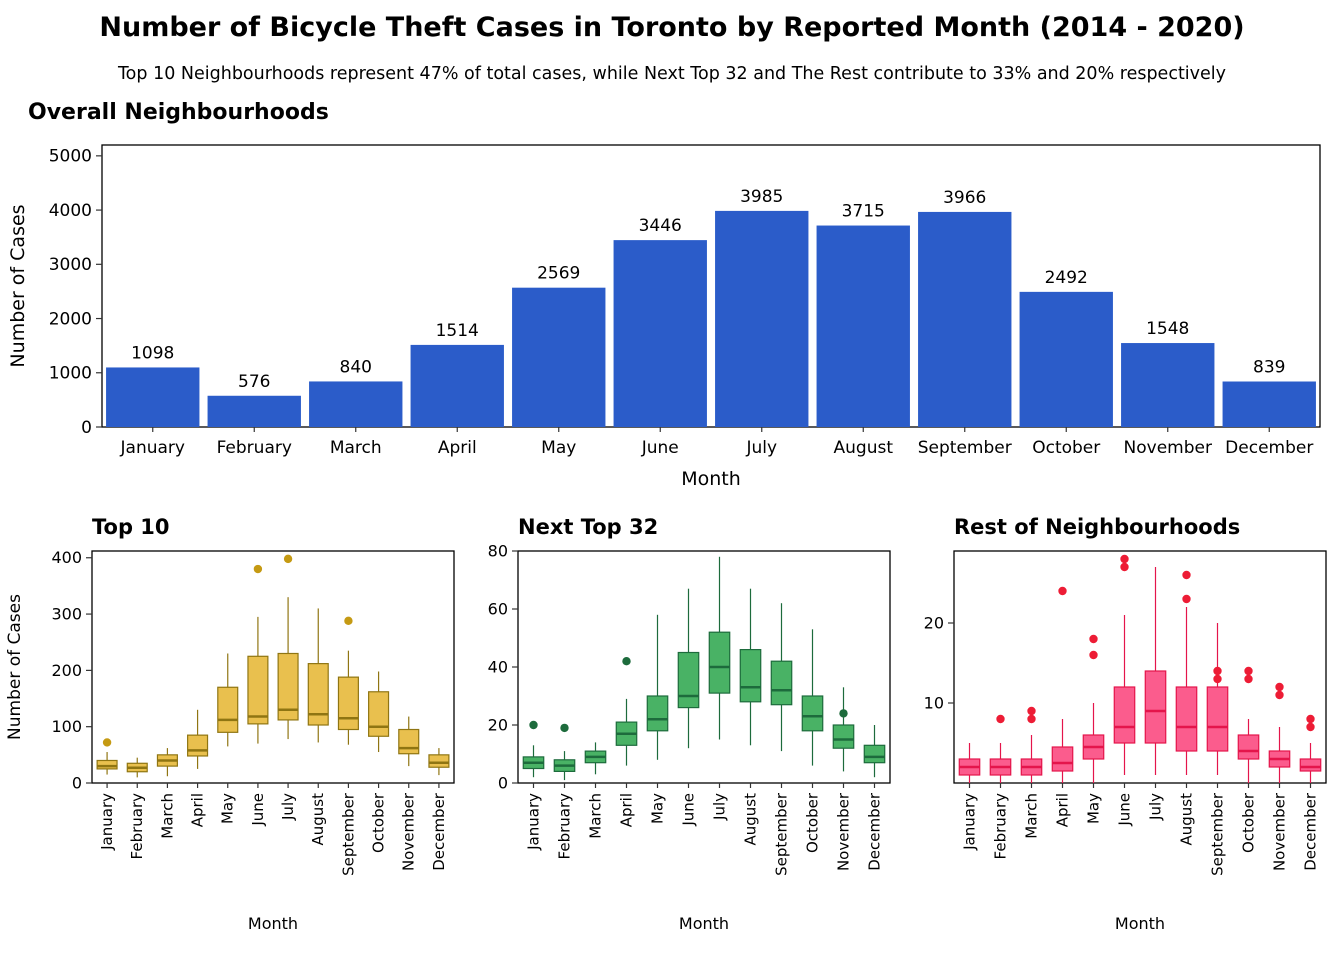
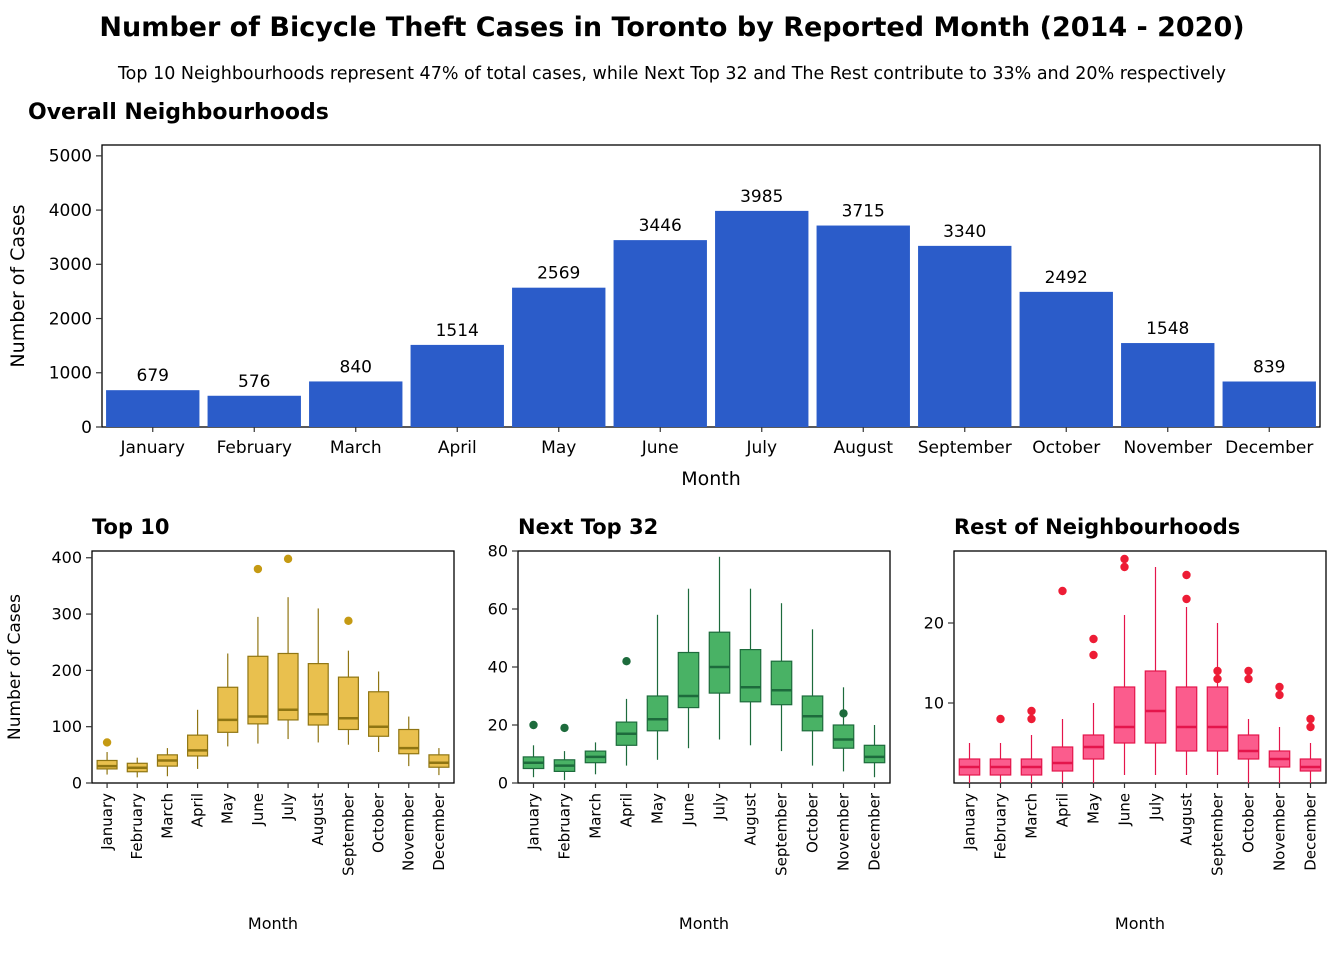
Overall Neighbourhoods/January: 1098 -> 679
Overall Neighbourhoods/September: 3966 -> 3340
